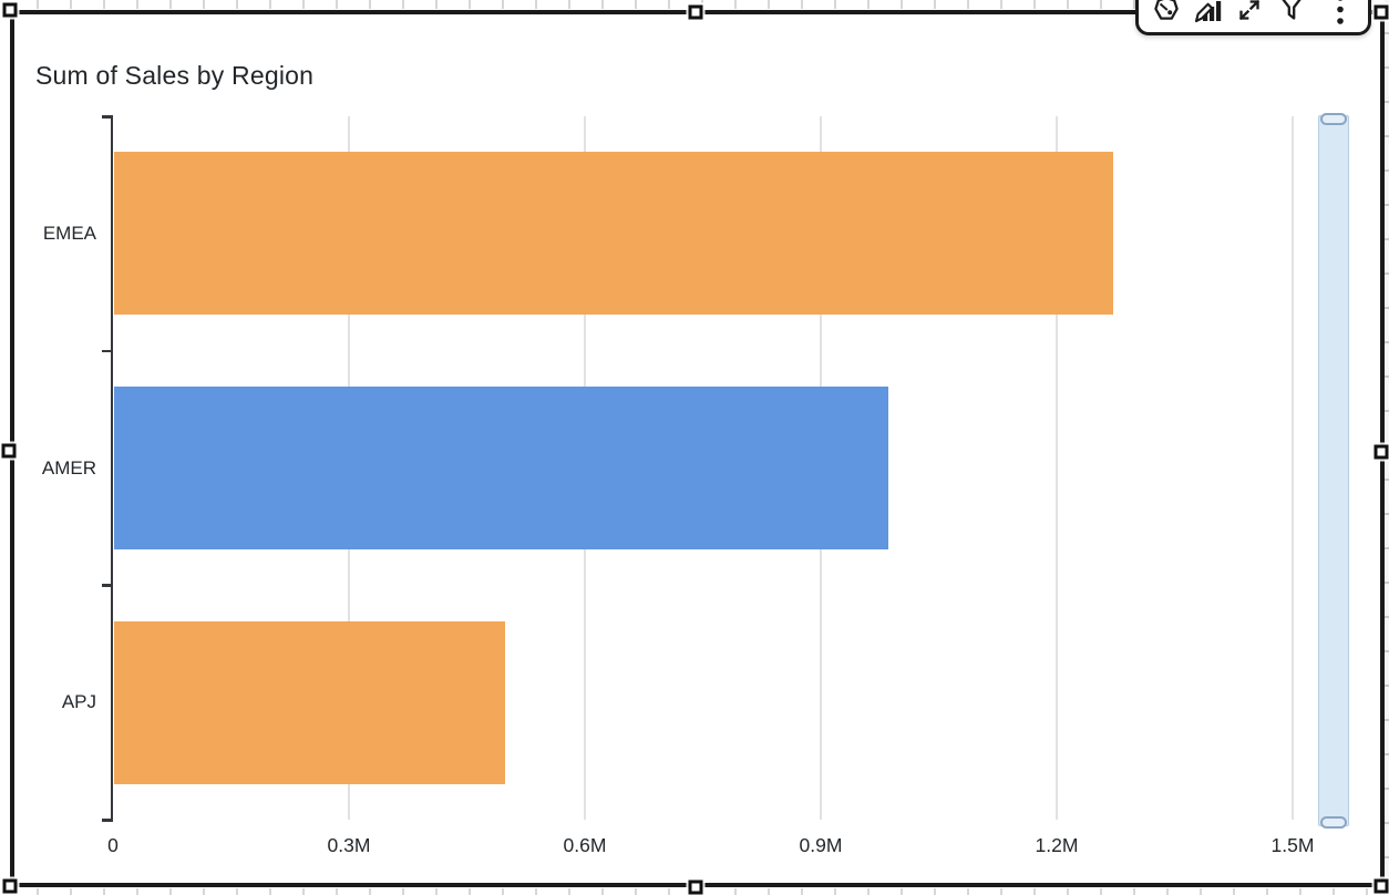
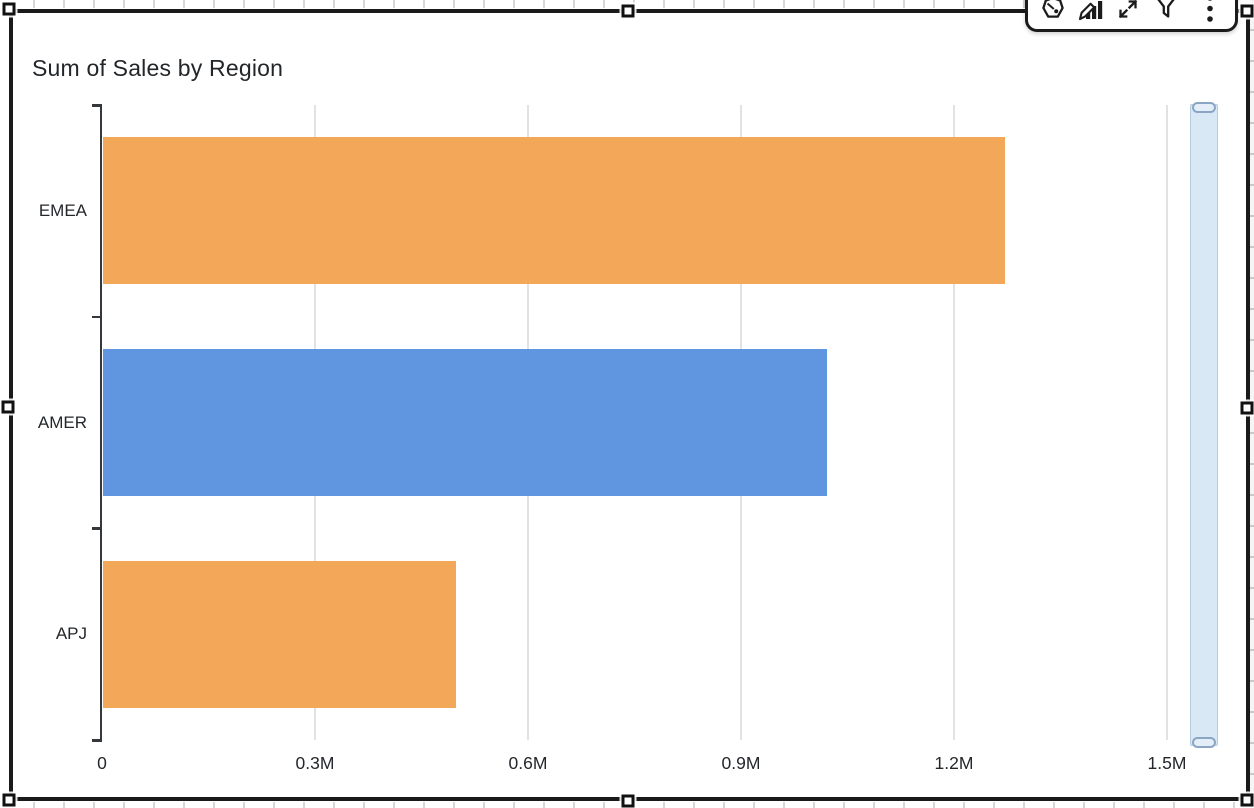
AMER: 0.98M -> 1.02M
